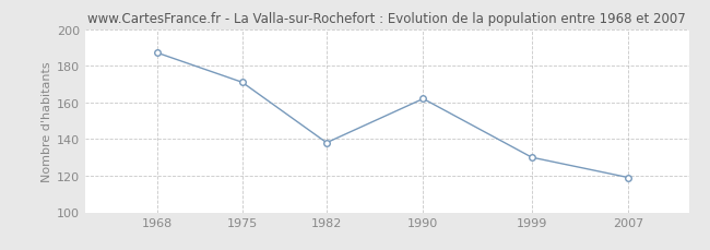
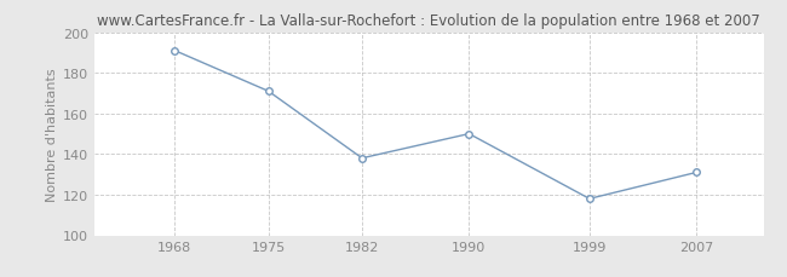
1968: 187 -> 191
1990: 162 -> 150
1999: 130 -> 118
2007: 119 -> 131
